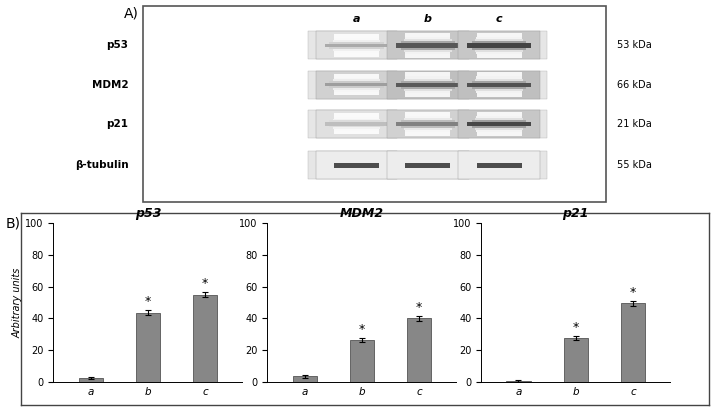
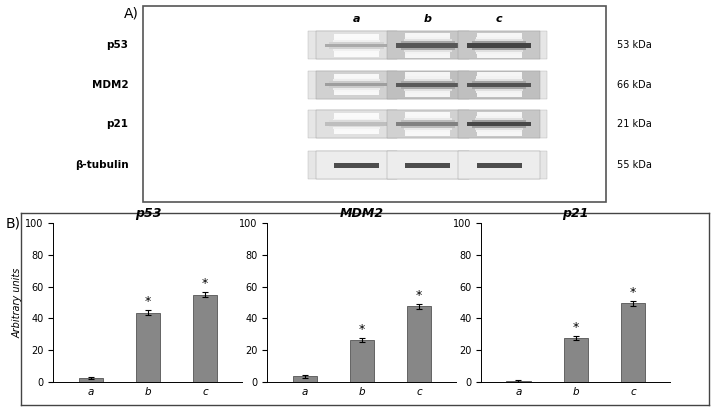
MDM2/c: 40 -> 48
